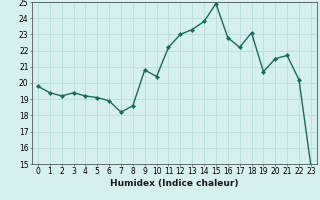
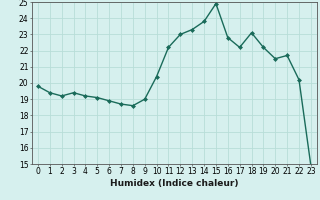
7: 18.2 -> 18.7
9: 20.8 -> 19.0
19: 20.7 -> 22.2
